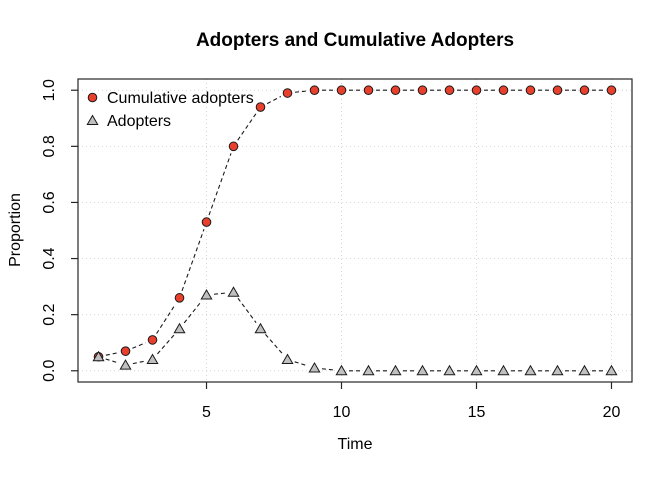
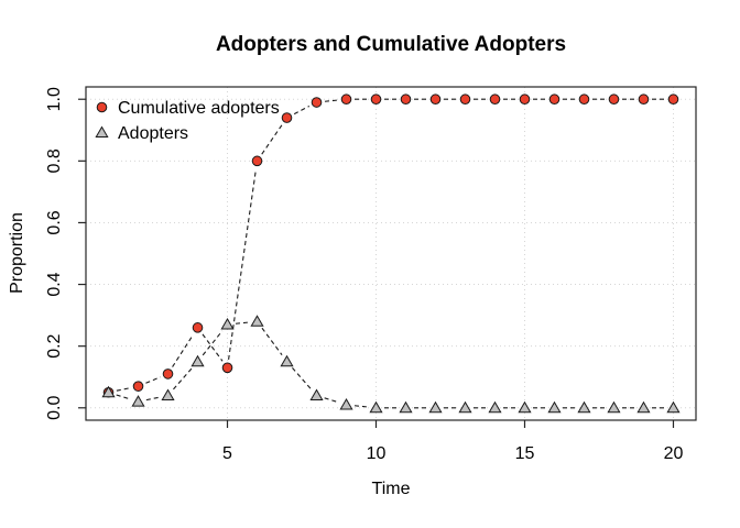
Cumulative adopters/5: 0.53 -> 0.13
